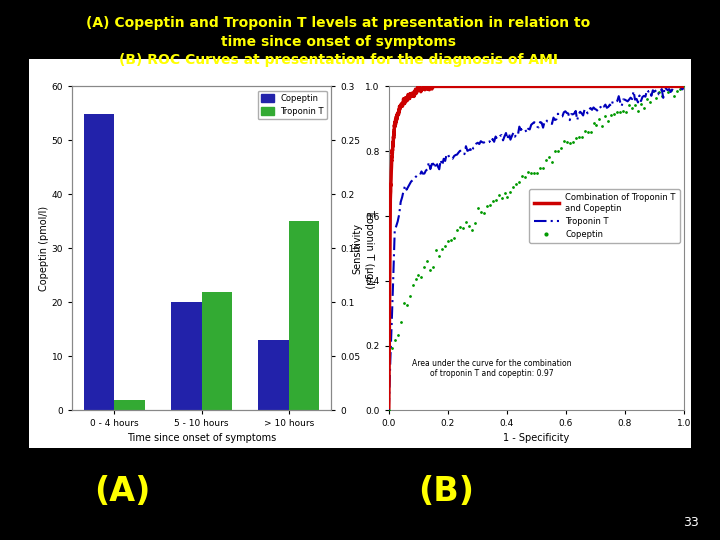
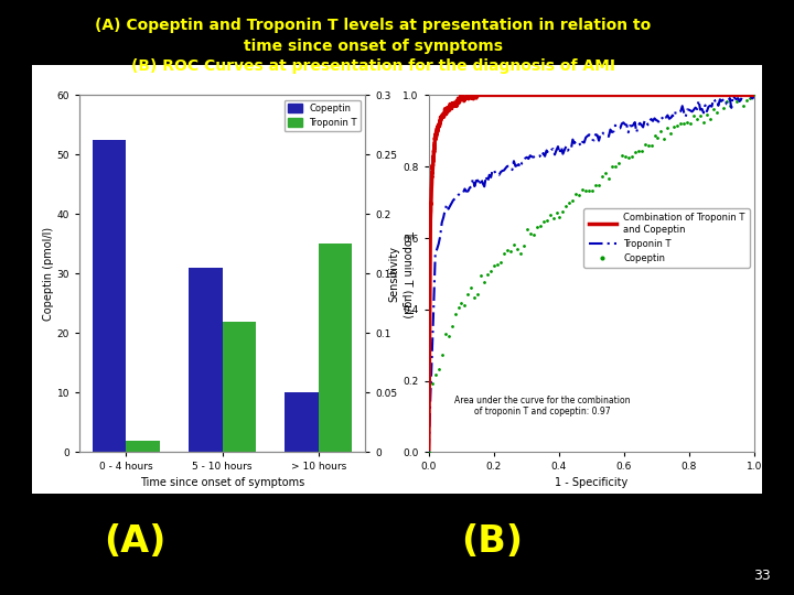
Copeptin/0 - 4 hours: 54.8 -> 52.5
Copeptin/5 - 10 hours: 20.0 -> 31.0
Copeptin/> 10 hours: 13.0 -> 10.0
